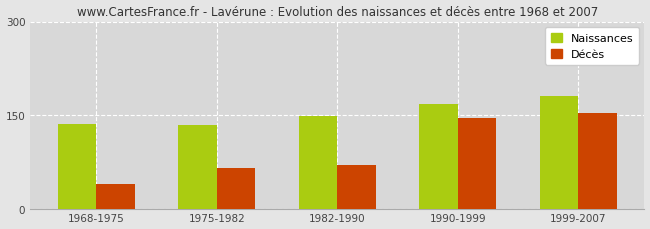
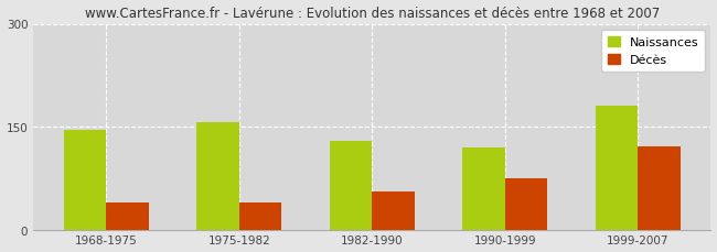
Naissances/1968-1975: 135 -> 146
Naissances/1975-1982: 134 -> 156
Décès/1975-1982: 65 -> 40
Naissances/1982-1990: 148 -> 130
Décès/1982-1990: 70 -> 56
Naissances/1990-1999: 167 -> 120
Décès/1990-1999: 145 -> 74
Décès/1999-2007: 154 -> 122
